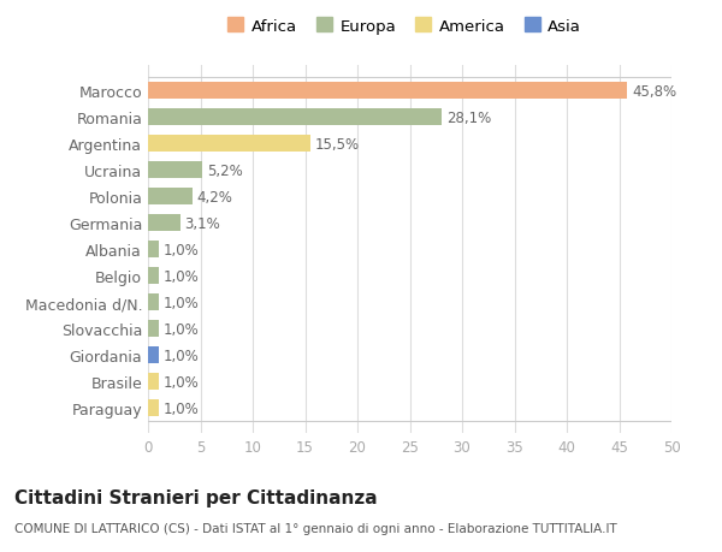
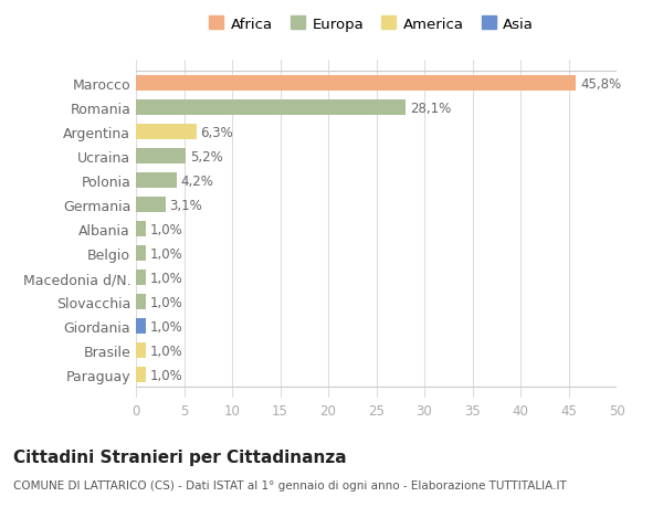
Argentina: 15,5% -> 6,3%
